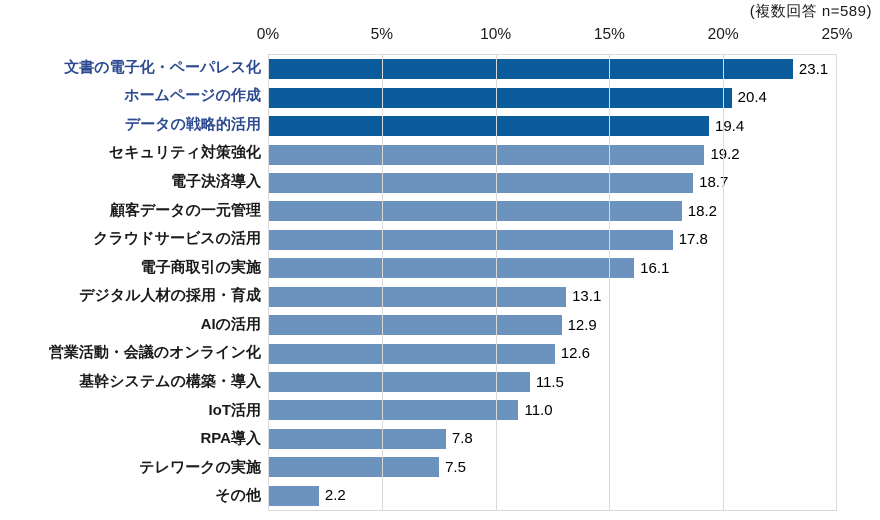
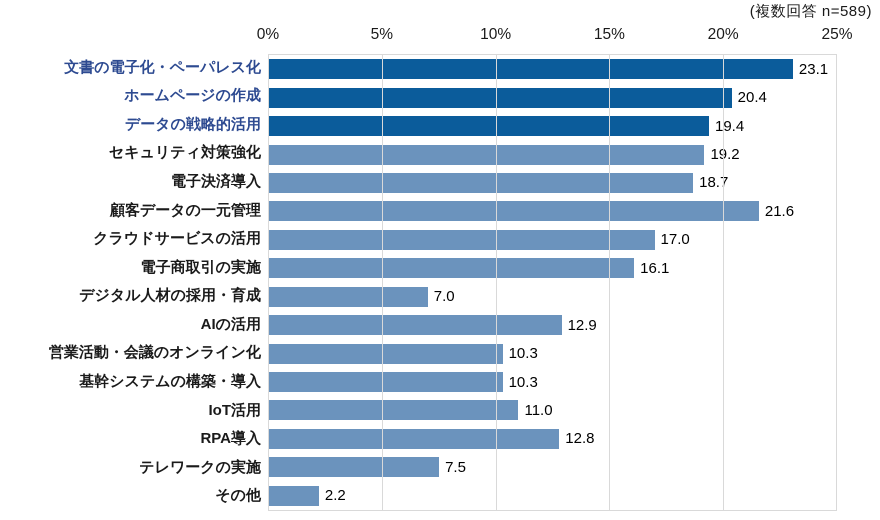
顧客データの一元管理: 18.2 -> 21.6
クラウドサービスの活用: 17.8 -> 17.0
デジタル人材の採用・育成: 13.1 -> 7.0
営業活動・会議のオンライン化: 12.6 -> 10.3
基幹システムの構築・導入: 11.5 -> 10.3
RPA導入: 7.8 -> 12.8
